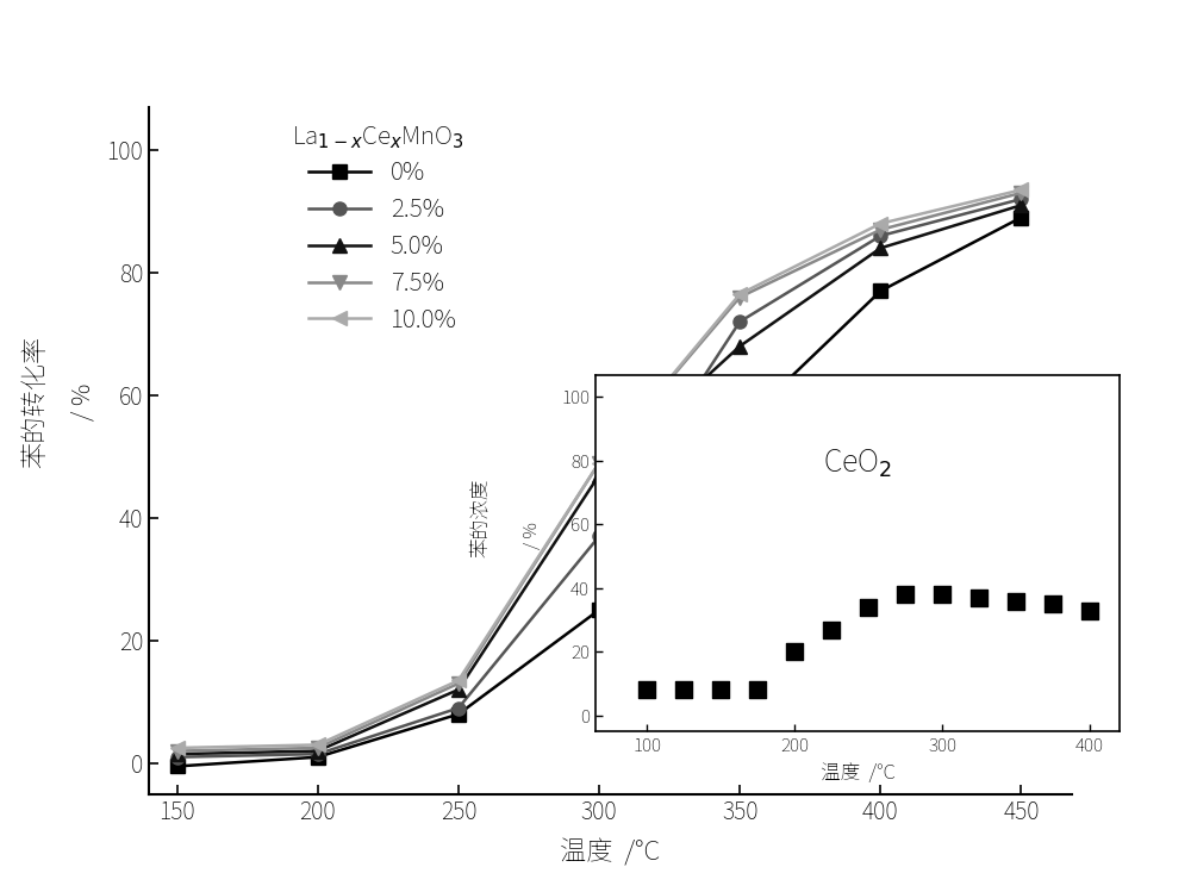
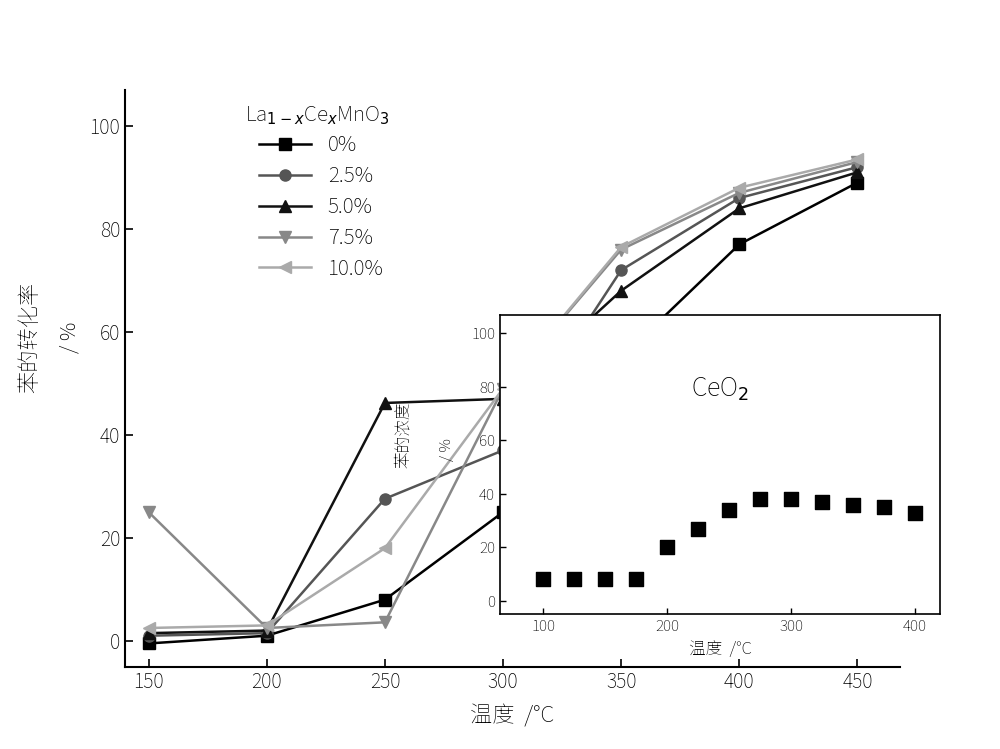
7.5%/150: 2.0 -> 25.0
2.5%/250: 9.0 -> 27.6
5.0%/250: 12.0 -> 46.2
7.5%/250: 13.0 -> 3.6
10.0%/250: 13.5 -> 18.0
